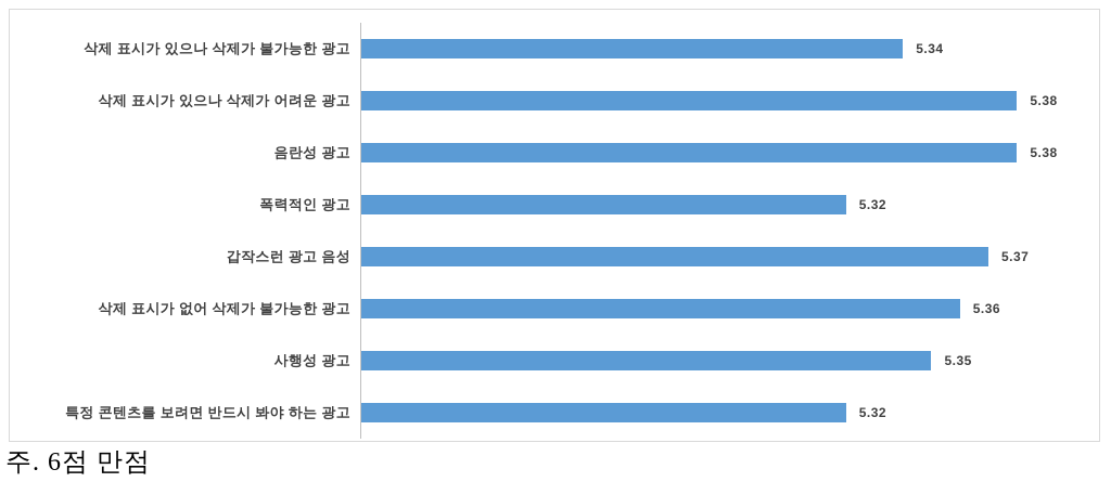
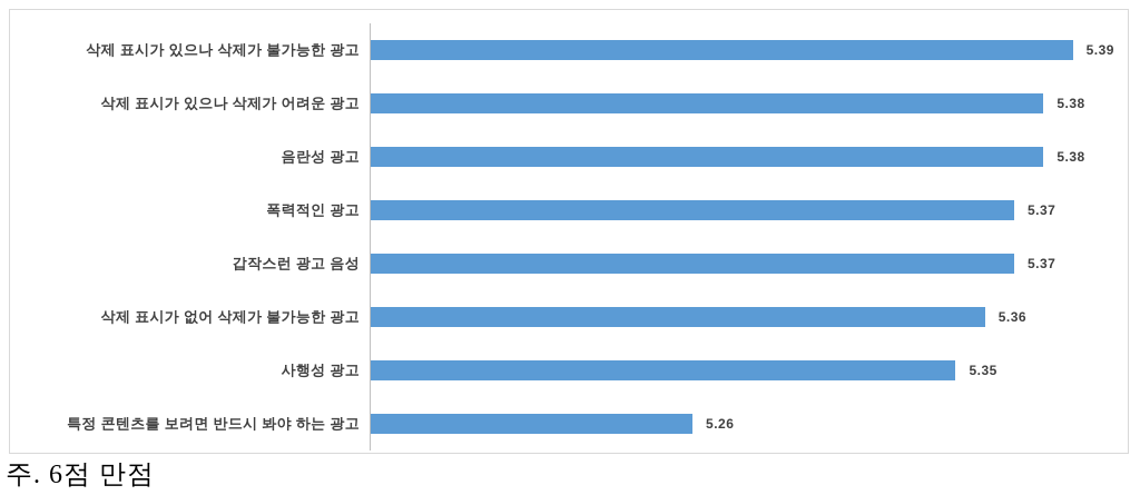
삭제 표시가 있으나 삭제가 불가능한 광고: 5.34 -> 5.39
폭력적인 광고: 5.32 -> 5.37
특정 콘텐츠를 보려면 반드시 봐야 하는 광고: 5.32 -> 5.26
